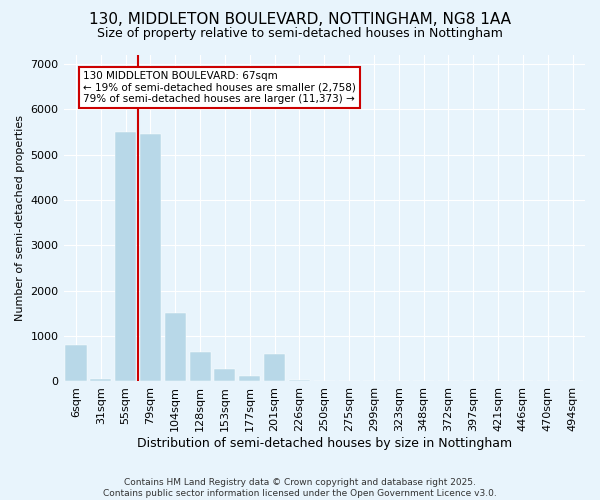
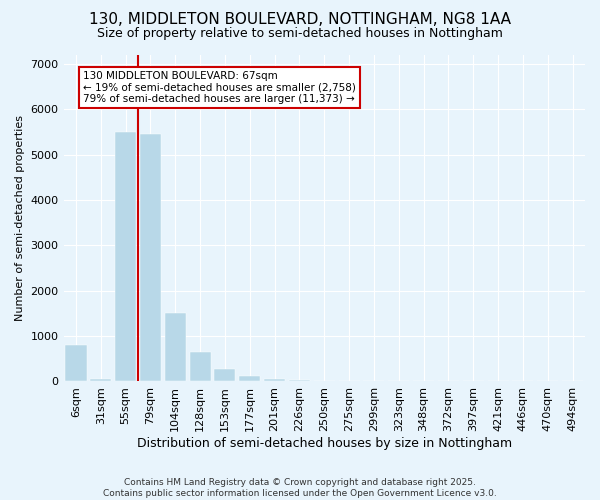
201sqm: 600 -> 50
